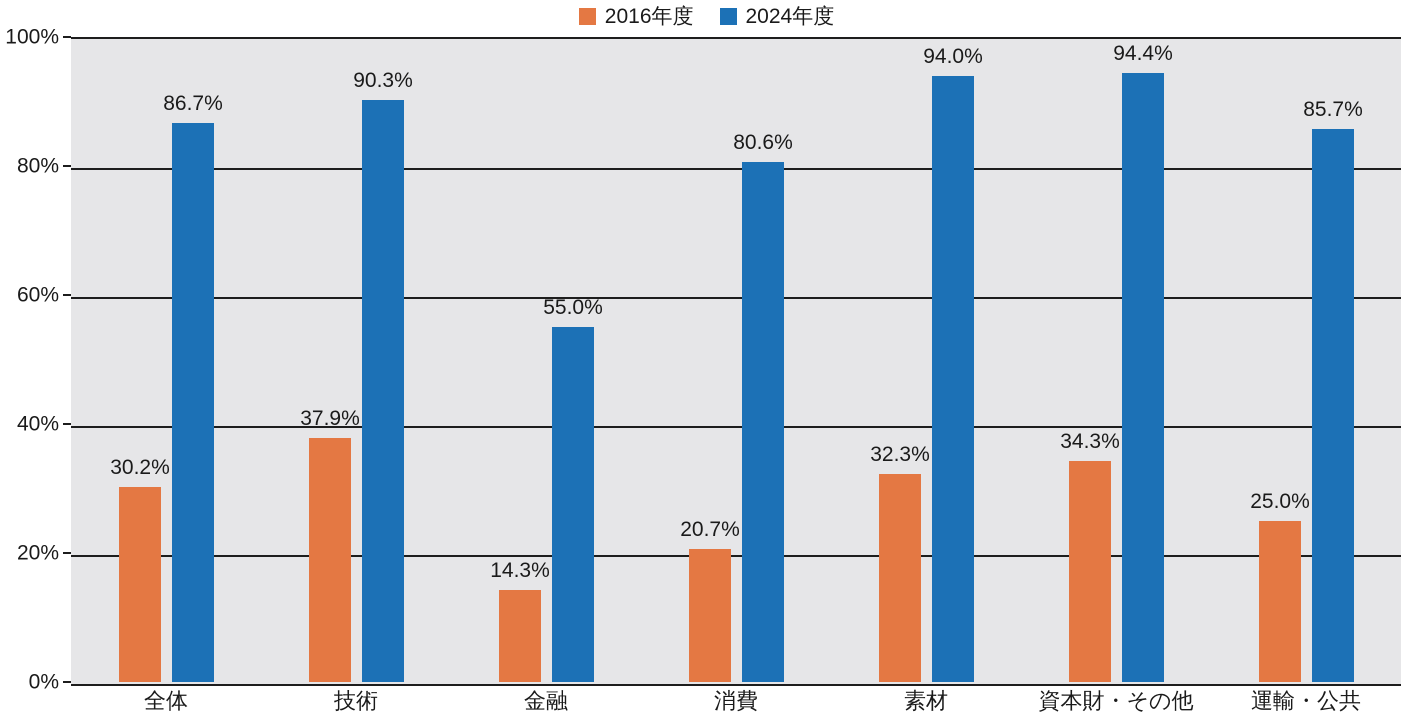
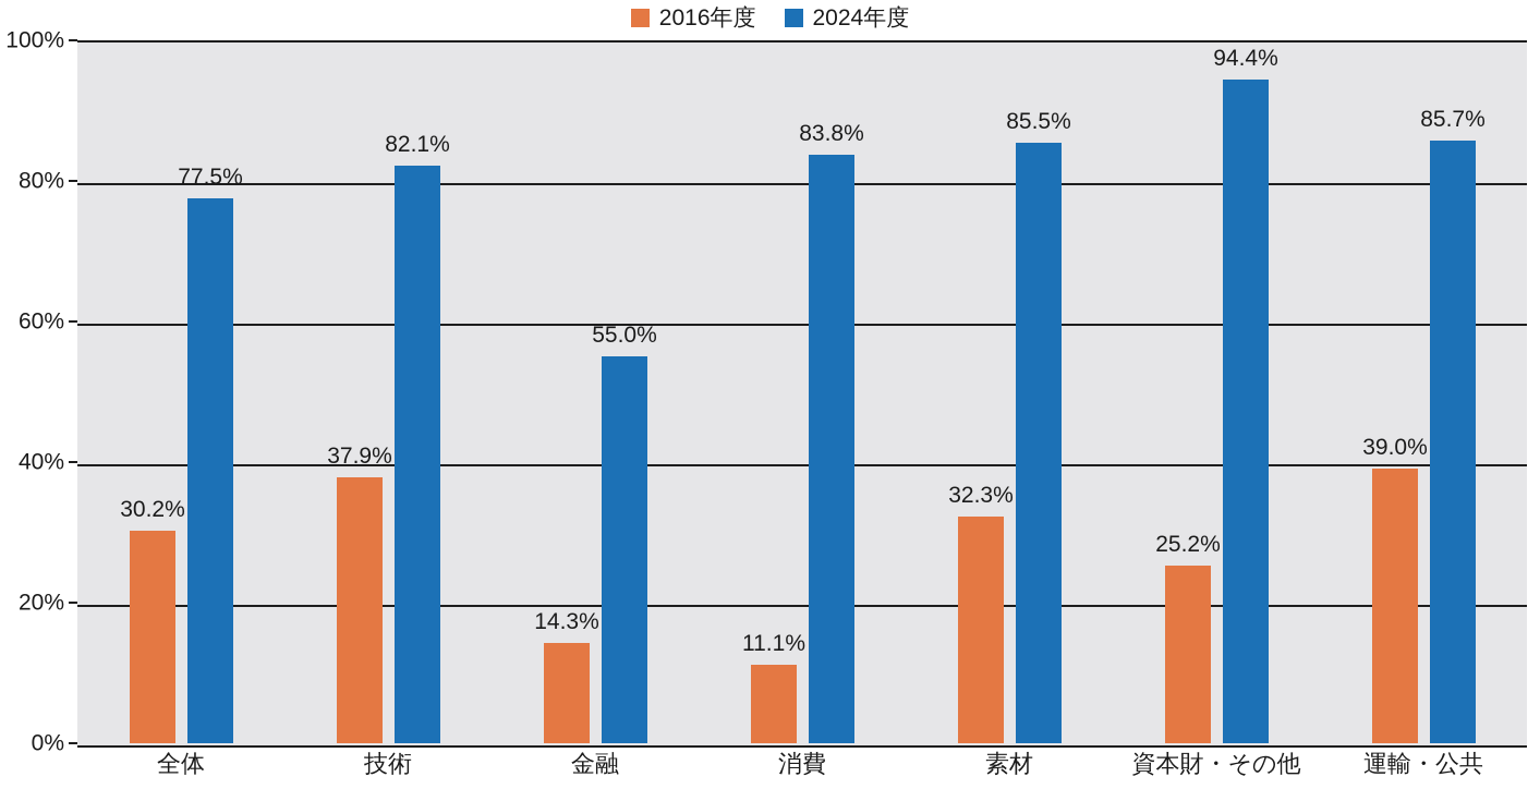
2024年度/全体: 86.7% -> 77.5%
2024年度/技術: 90.3% -> 82.1%
2016年度/消費: 20.7% -> 11.1%
2024年度/消費: 80.6% -> 83.8%
2024年度/素材: 94.0% -> 85.5%
2016年度/資本財・その他: 34.3% -> 25.2%
2016年度/運輸・公共: 25.0% -> 39.0%
